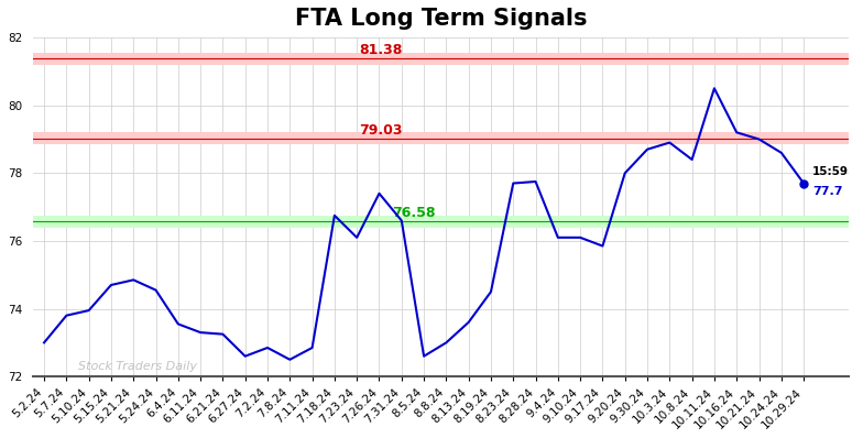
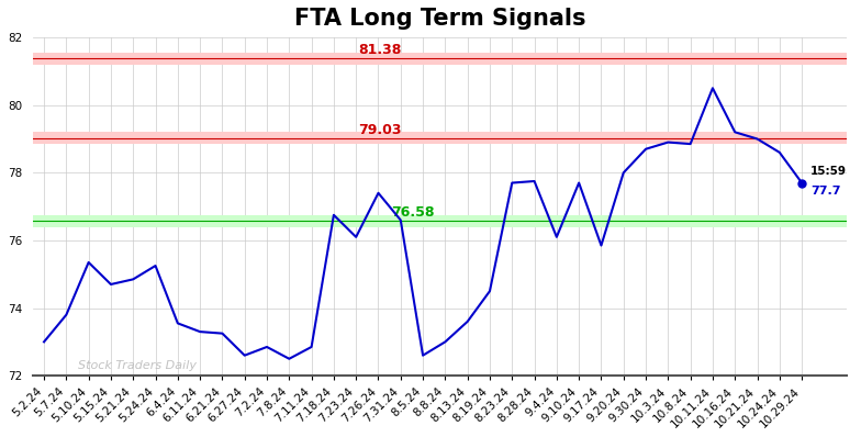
5.10.24: 73.95 -> 75.35
5.24.24: 74.55 -> 75.25
9.10.24: 76.10 -> 77.70
10.8.24: 78.40 -> 78.85
